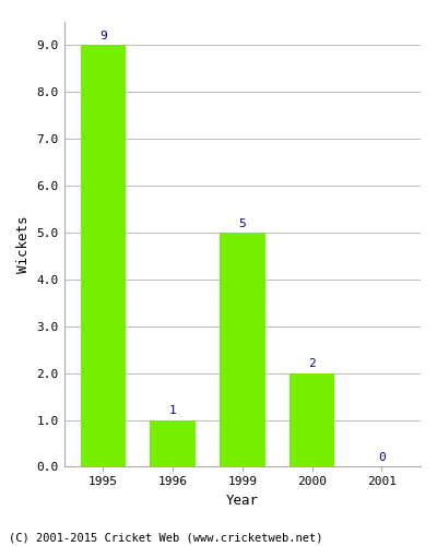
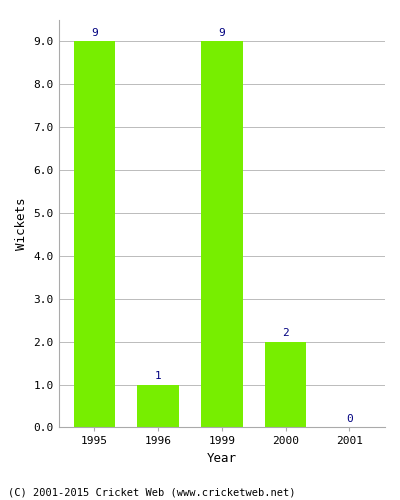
1999: 5 -> 9
